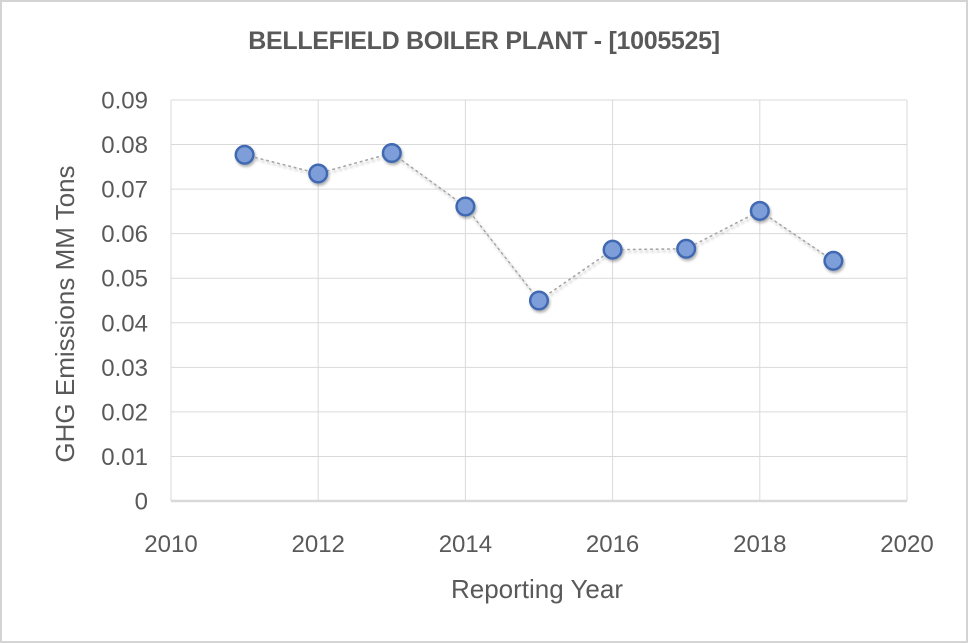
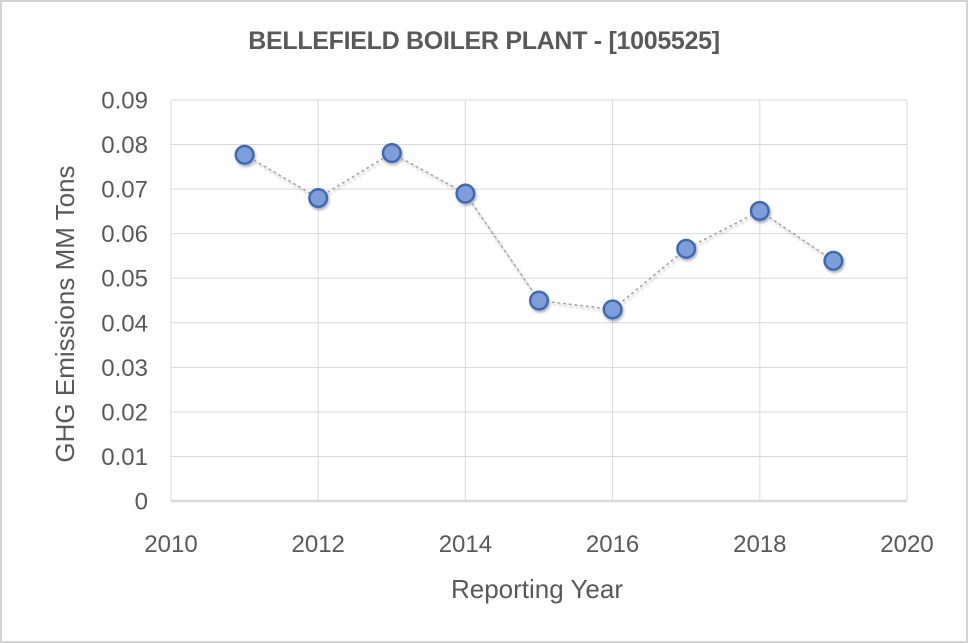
2012: 0.073 -> 0.068
2014: 0.066 -> 0.069
2016: 0.056 -> 0.043
